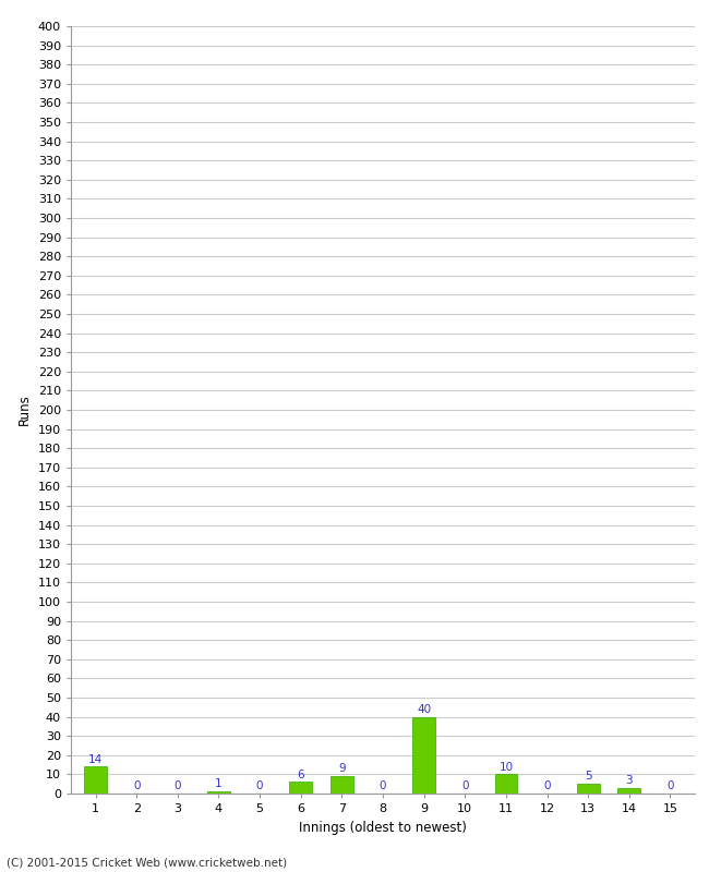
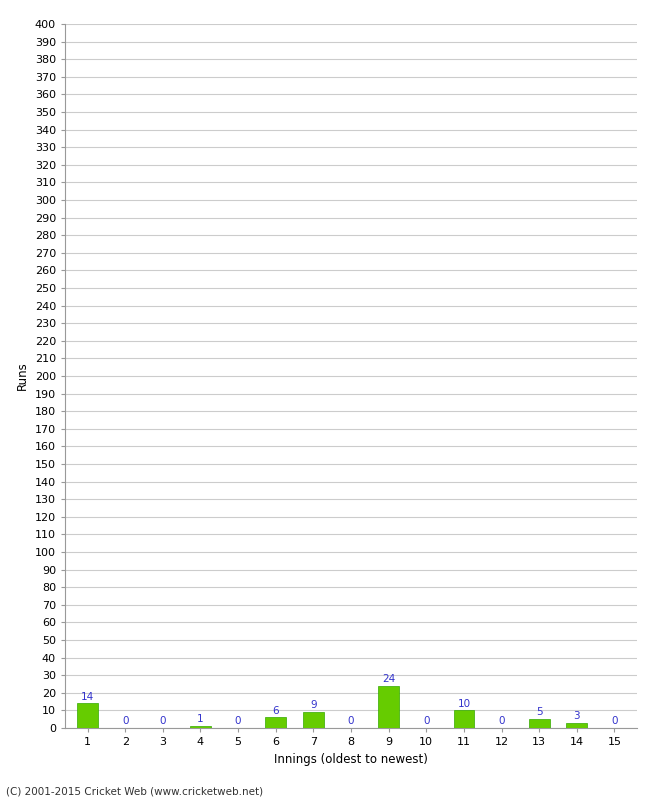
9: 40 -> 24
